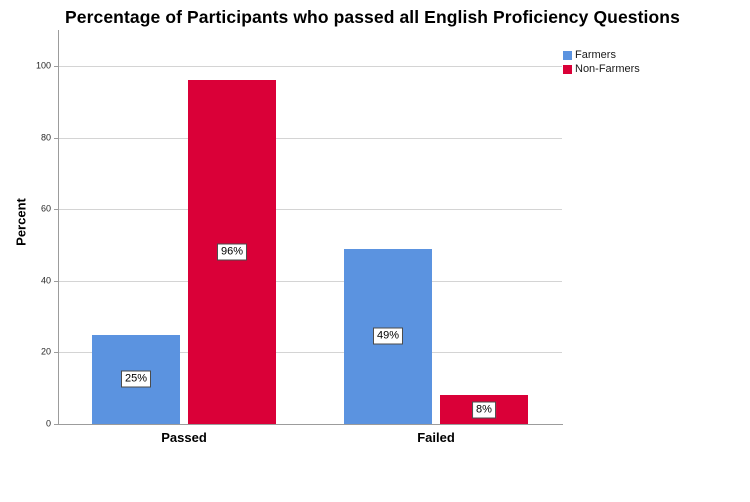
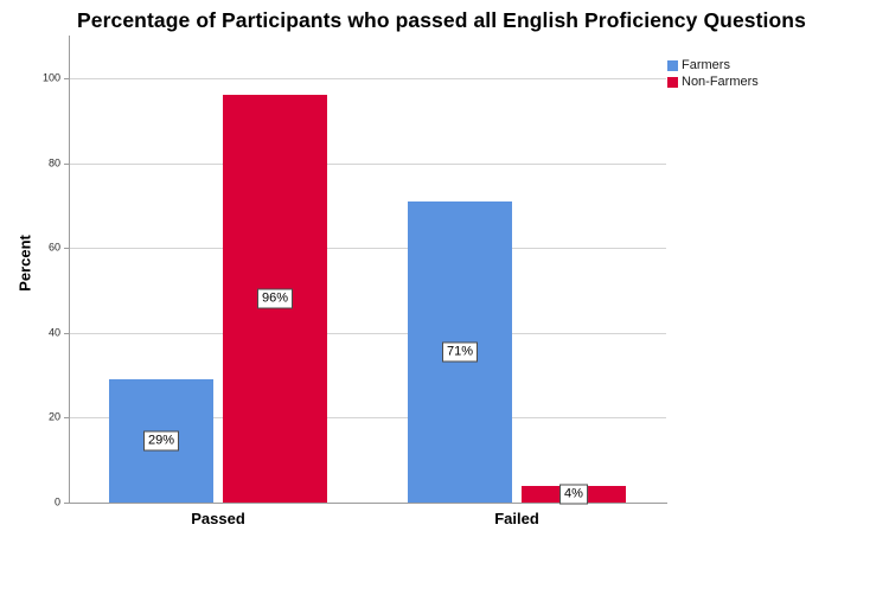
Farmers/Passed: 25% -> 29%
Farmers/Failed: 49% -> 71%
Non-Farmers/Failed: 8% -> 4%
